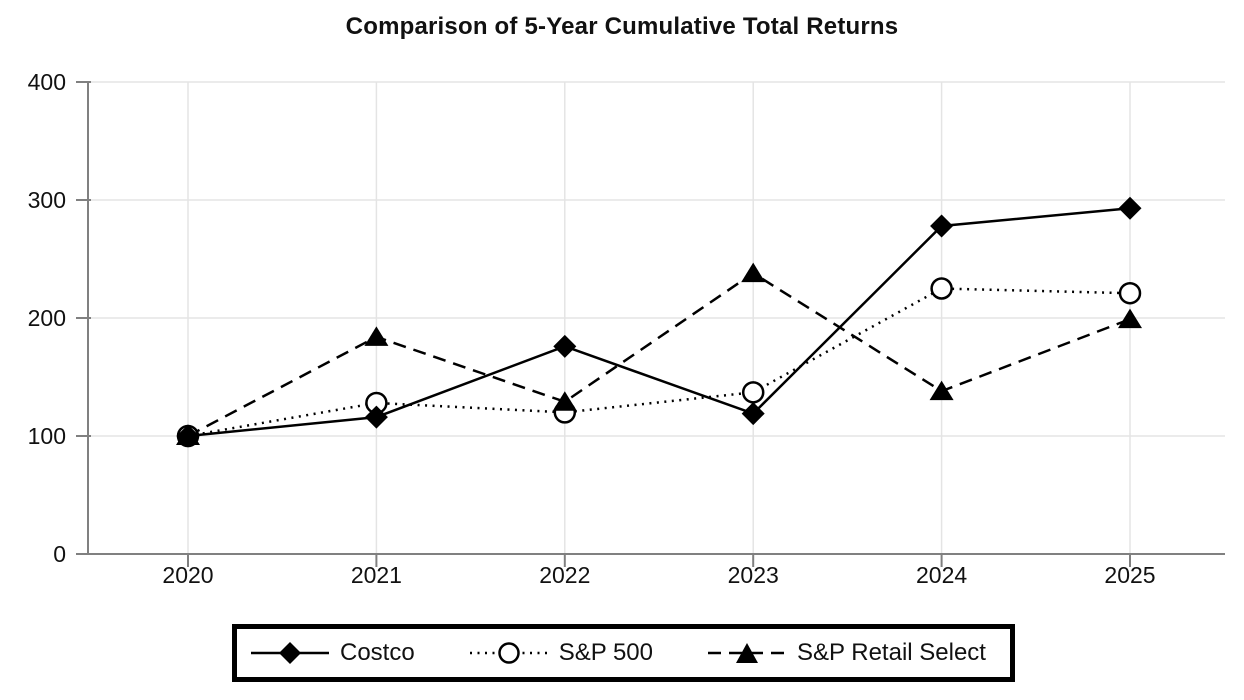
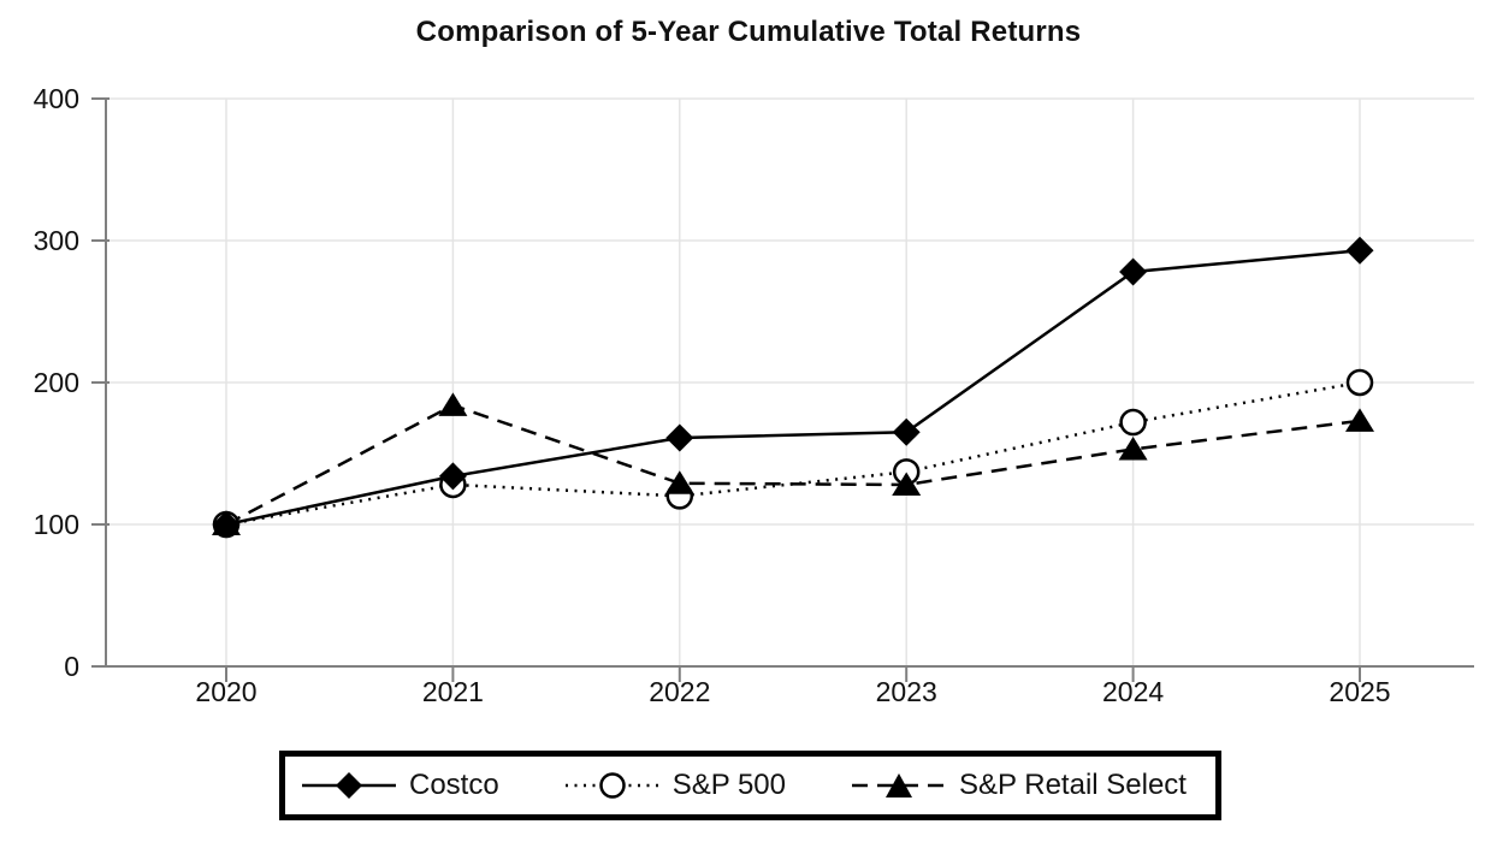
Costco/2021: 116 -> 134
Costco/2022: 176 -> 161
Costco/2023: 119 -> 165
S&P Retail Select/2023: 238 -> 128
S&P 500/2024: 225 -> 172
S&P Retail Select/2024: 138 -> 153
S&P 500/2025: 221 -> 200
S&P Retail Select/2025: 199 -> 173
